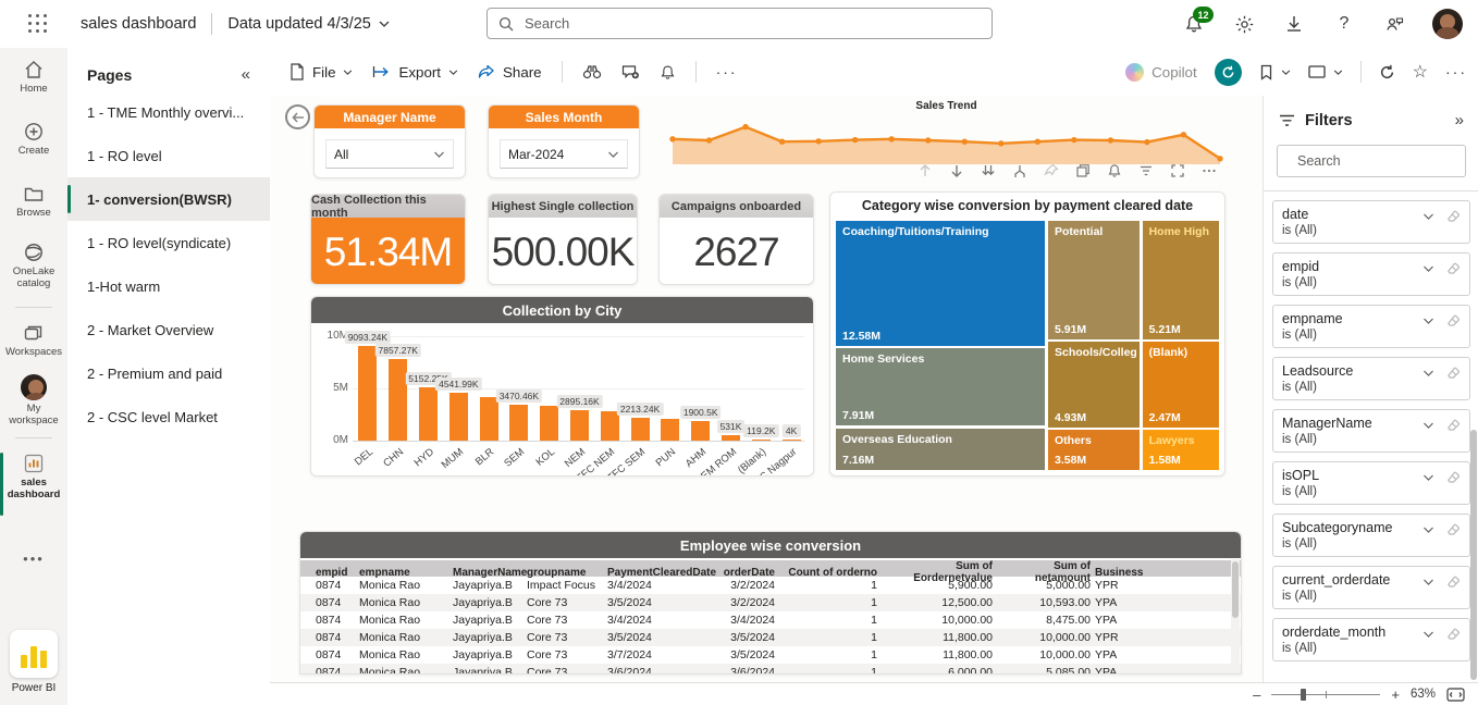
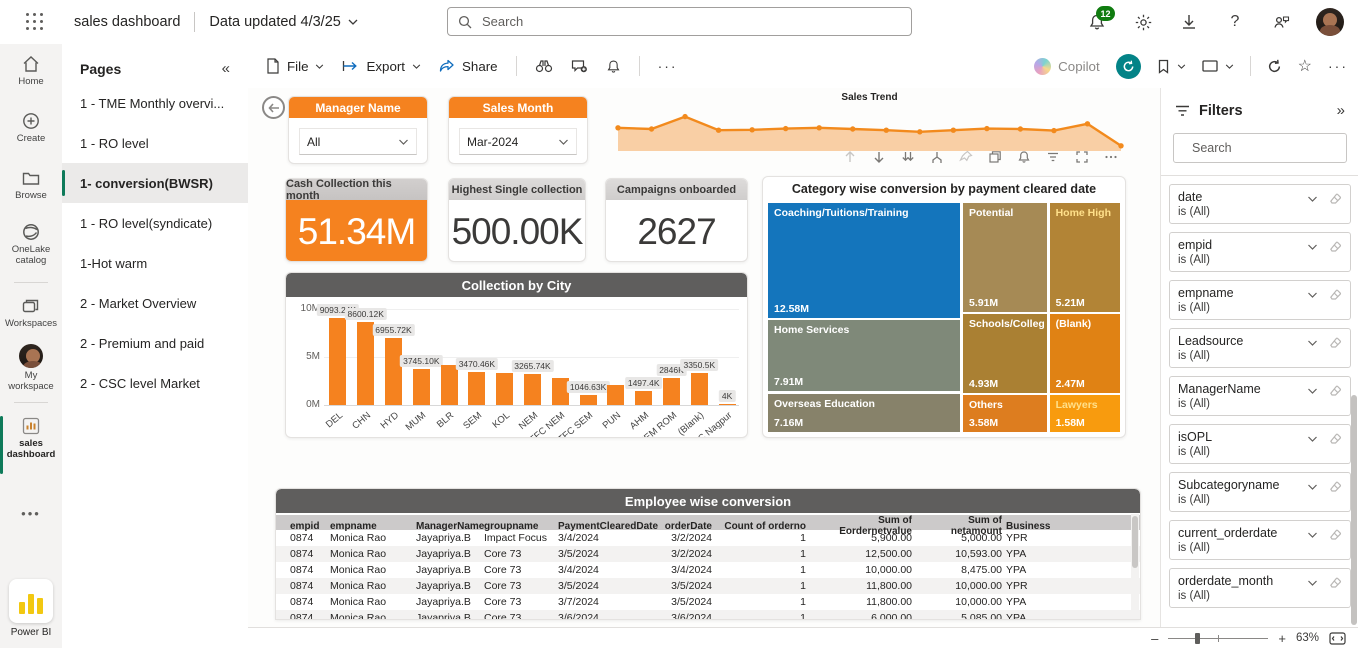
Collection by City/CHN: 7857.27K -> 8600.12K
Collection by City/HYD: 5152.25K -> 6955.72K
Collection by City/MUM: 4541.99K -> 3745.10K
Collection by City/NEM: 2895.16K -> 3265.74K
Collection by City/TFC SEM: 2213.24K -> 1046.63K
Collection by City/AHM: 1900.5K -> 1497.4K
Collection by City/NEM ROM: 531K -> 2846K
Collection by City/(Blank): 119.2K -> 3350.5K
